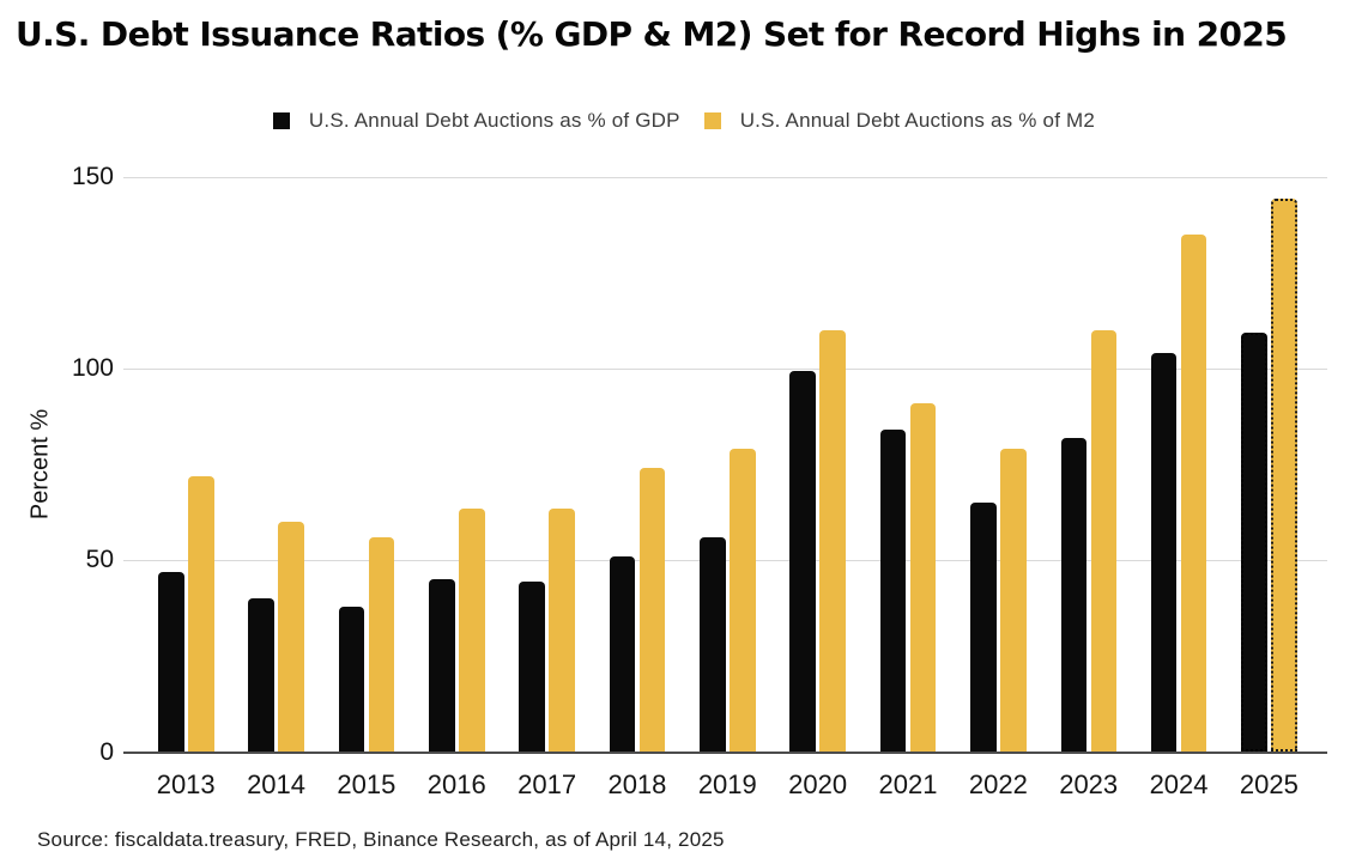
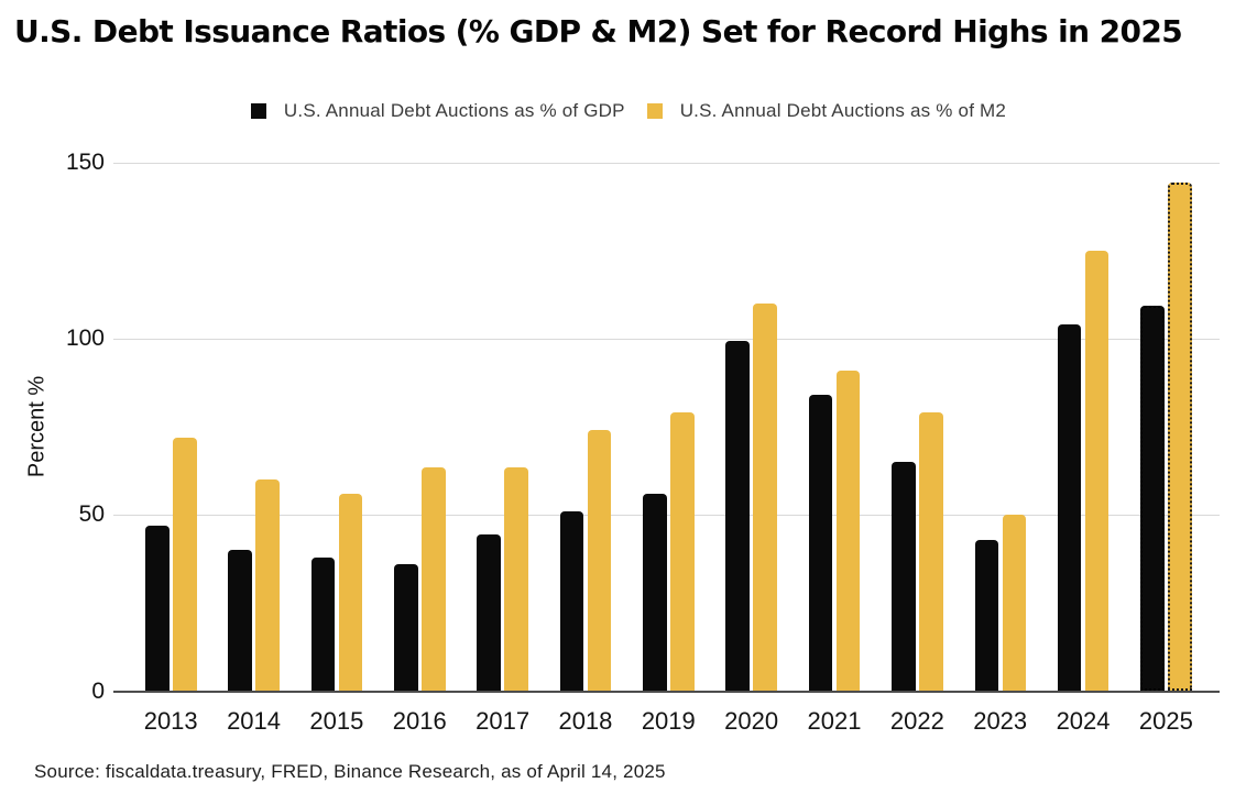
U.S. Annual Debt Auctions as % of GDP/2016: 45 -> 36
U.S. Annual Debt Auctions as % of GDP/2023: 82 -> 43
U.S. Annual Debt Auctions as % of M2/2023: 110 -> 50
U.S. Annual Debt Auctions as % of M2/2024: 135 -> 125
